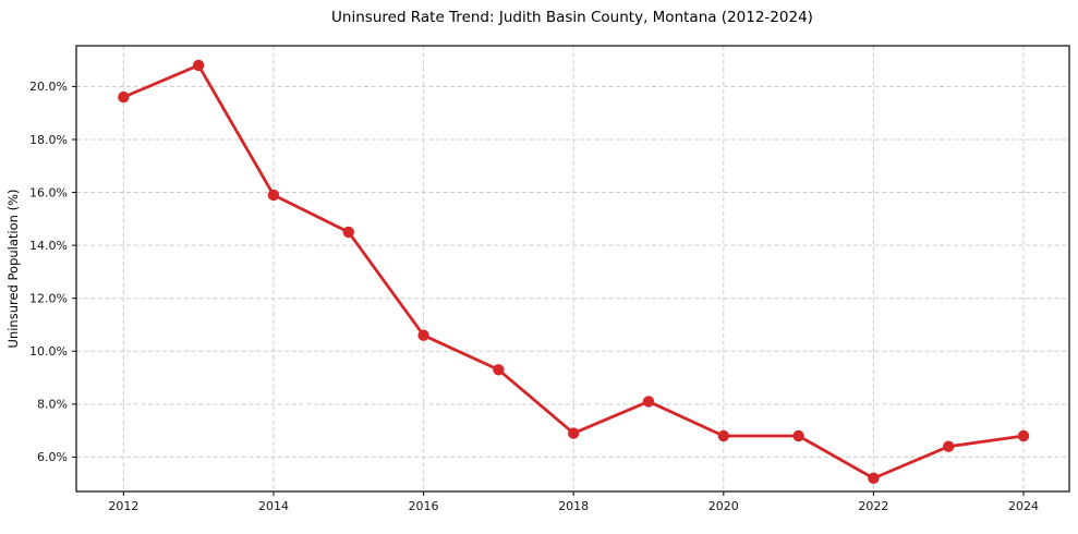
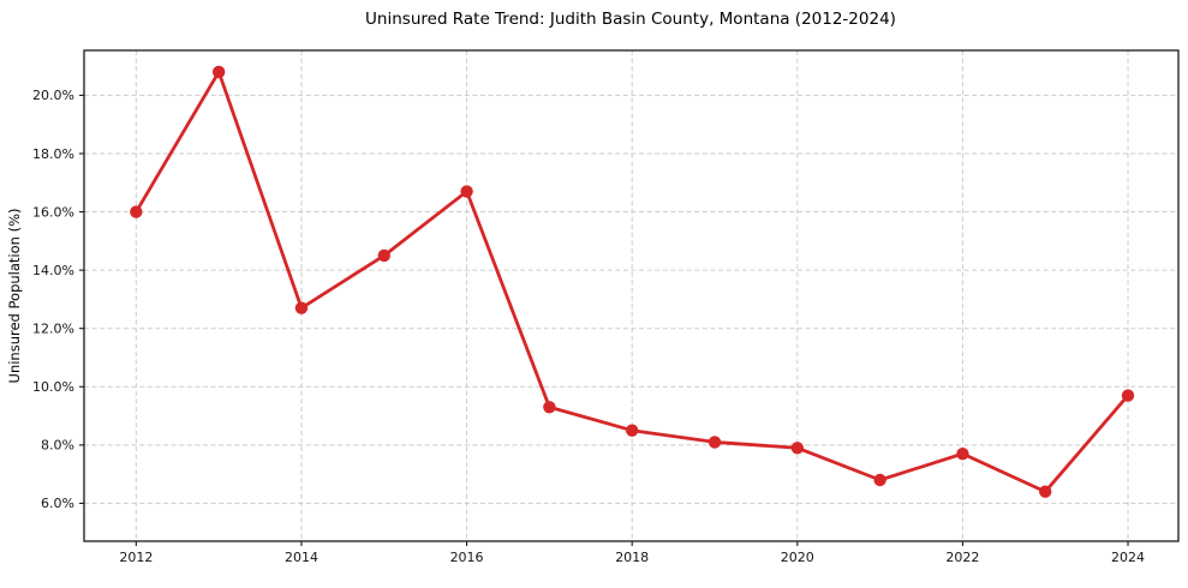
2012: 19.6% -> 16.0%
2014: 15.9% -> 12.7%
2016: 10.6% -> 16.7%
2018: 6.9% -> 8.5%
2020: 6.8% -> 7.9%
2022: 5.2% -> 7.7%
2024: 6.8% -> 9.7%
